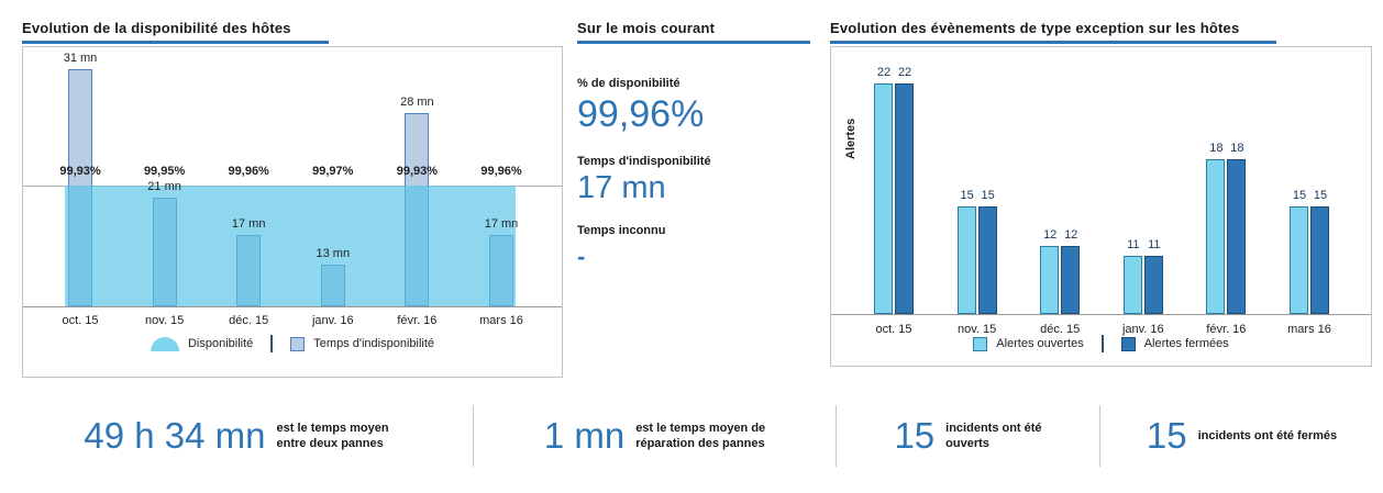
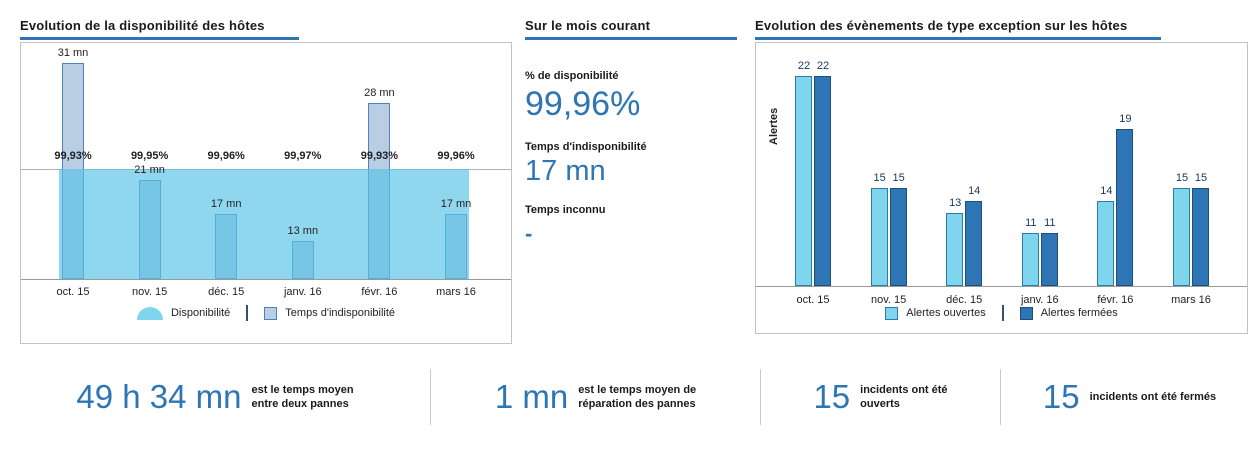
Evolution des évènements de type exception sur les hôtes/Alertes ouvertes/déc. 15: 12 -> 13
Evolution des évènements de type exception sur les hôtes/Alertes fermées/déc. 15: 12 -> 14
Evolution des évènements de type exception sur les hôtes/Alertes ouvertes/févr. 16: 18 -> 14
Evolution des évènements de type exception sur les hôtes/Alertes fermées/févr. 16: 18 -> 19
